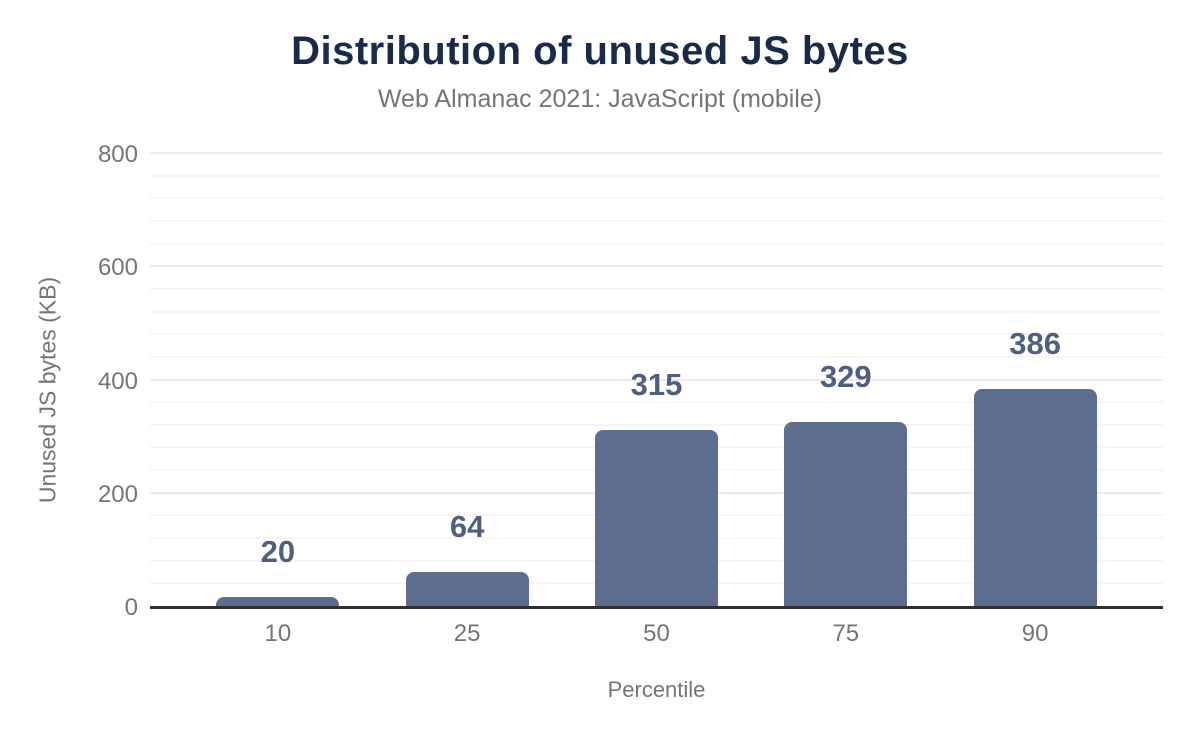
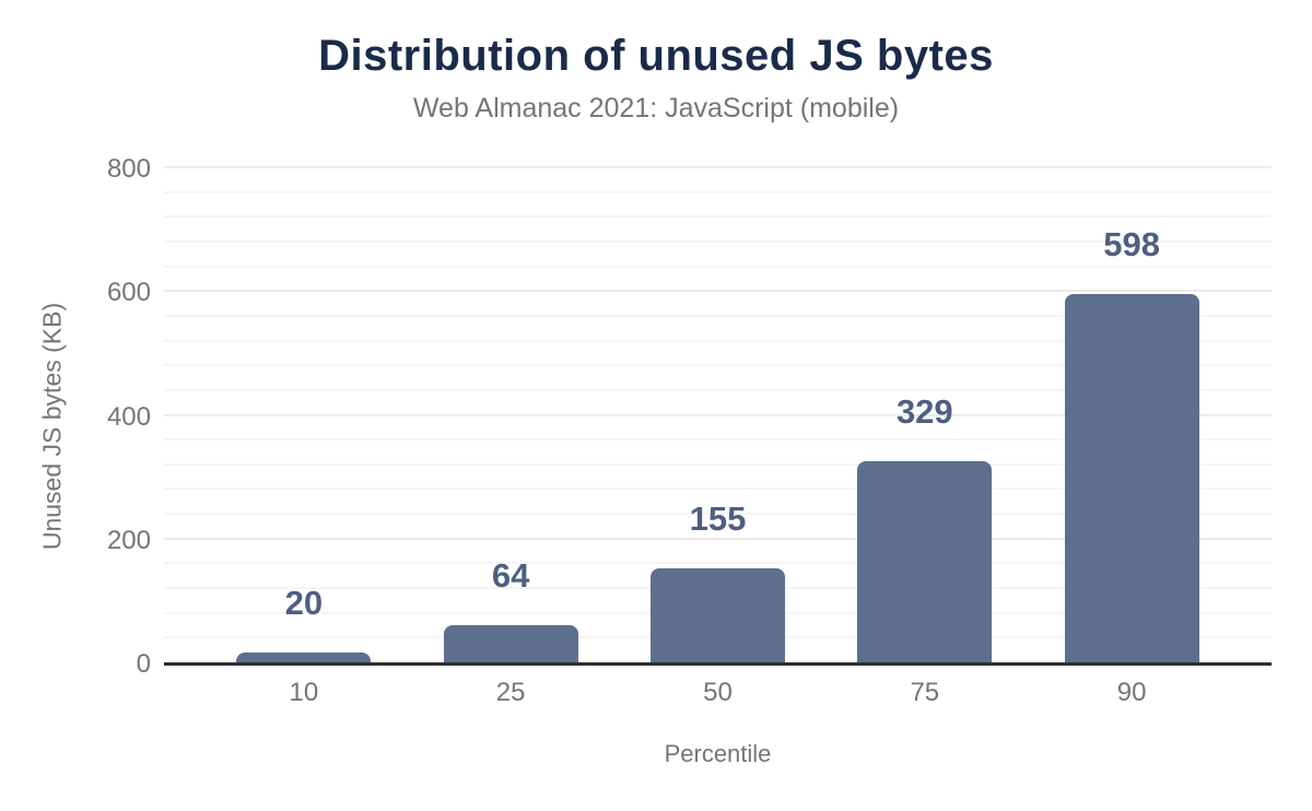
50: 315 -> 155
90: 386 -> 598
